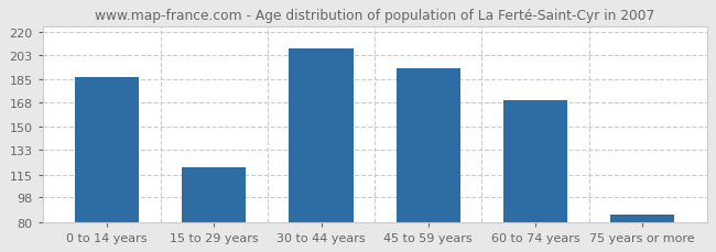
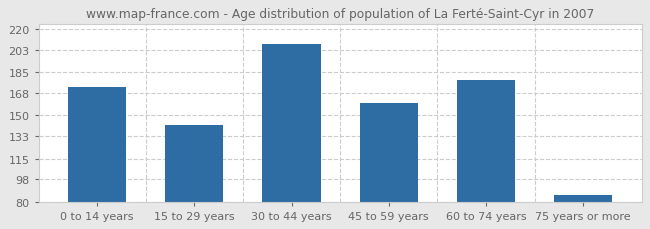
0 to 14 years: 187 -> 173
15 to 29 years: 120 -> 142
45 to 59 years: 193 -> 160
60 to 74 years: 170 -> 179
